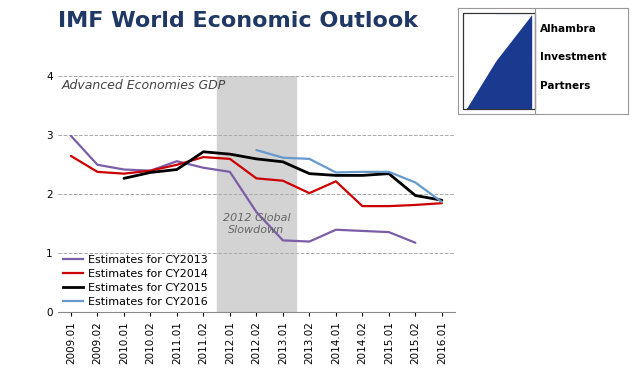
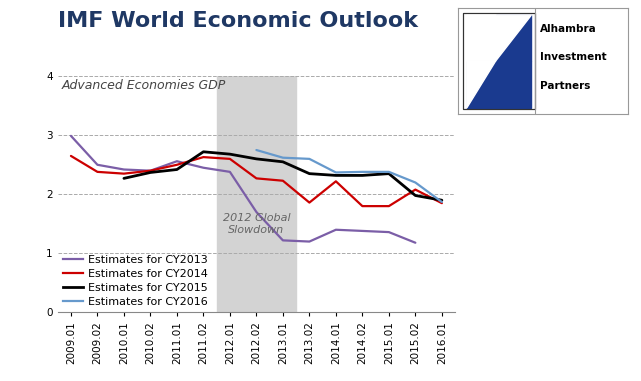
Estimates for CY2014/2013.02: 2.02 -> 1.86
Estimates for CY2014/2015.02: 1.82 -> 2.08
